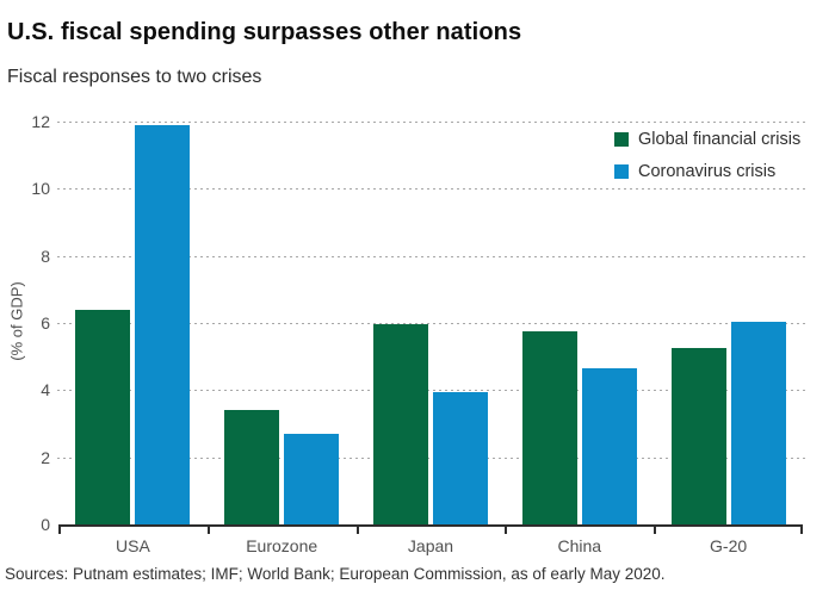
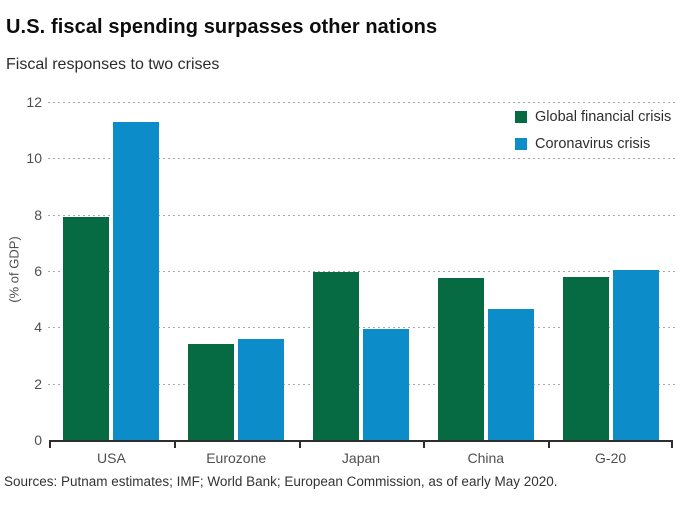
Global financial crisis/USA: 6.4 -> 7.9
Coronavirus crisis/USA: 11.9 -> 11.3
Coronavirus crisis/Eurozone: 2.7 -> 3.6
Global financial crisis/G-20: 5.2 -> 5.8
